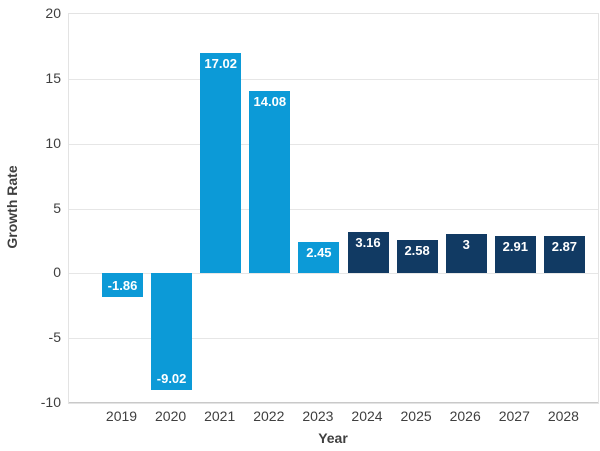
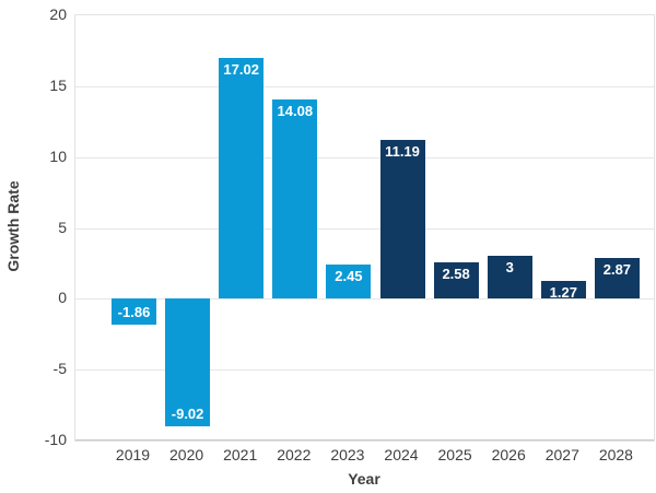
2024: 3.16 -> 11.19
2027: 2.91 -> 1.27
